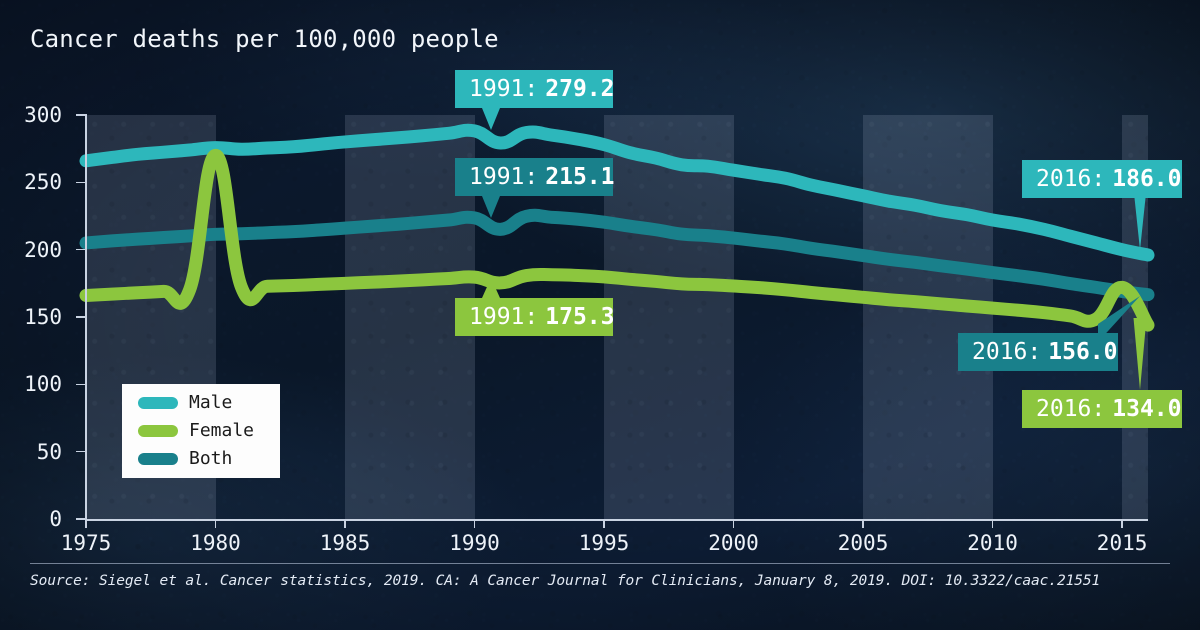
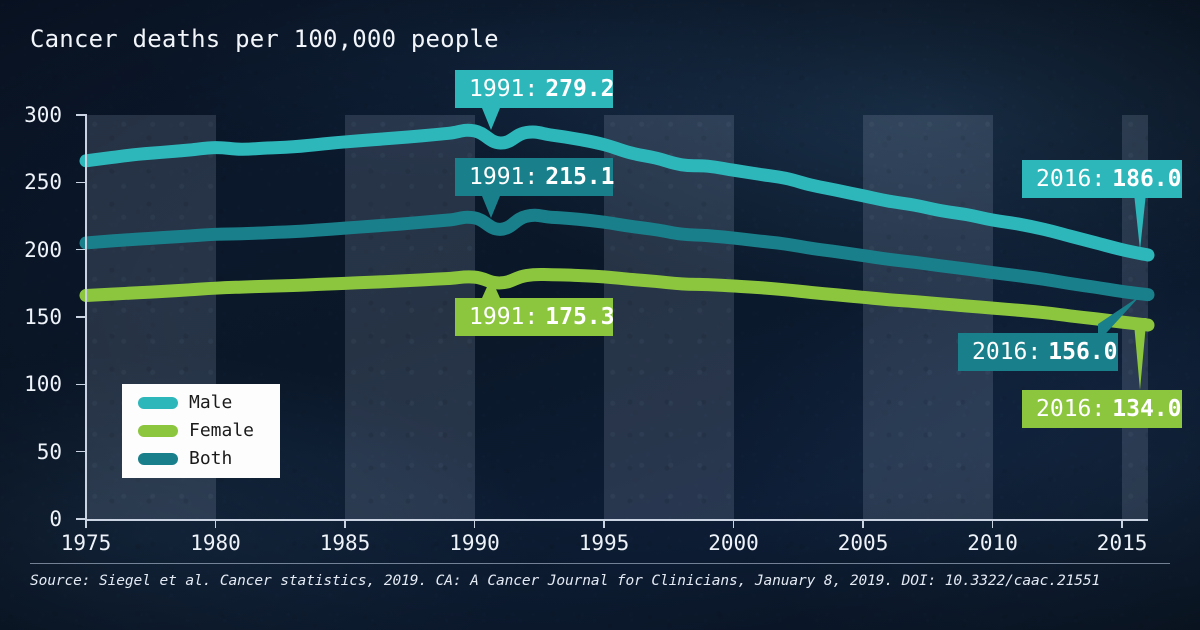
Female/1980: 270 -> 171
Female/2015: 172 -> 146
